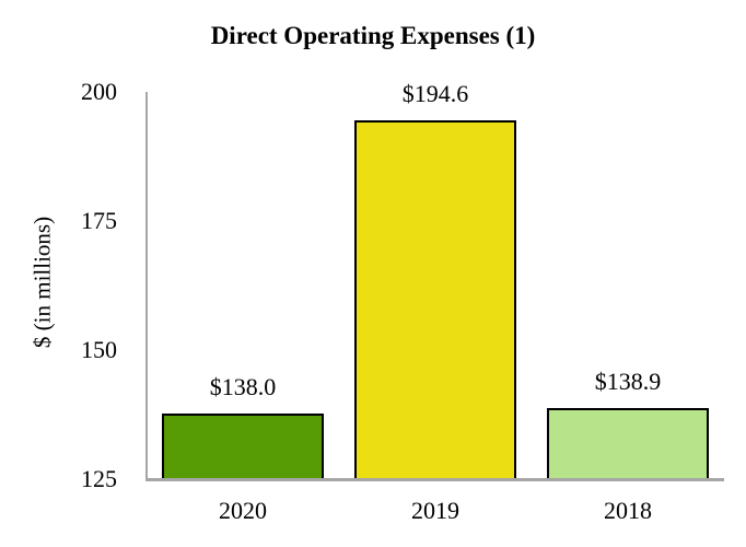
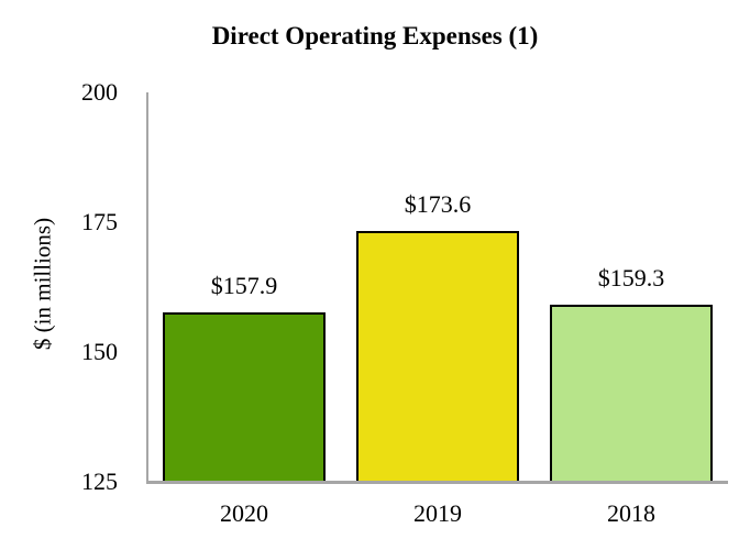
2020: $138.0 -> $157.9
2019: $194.6 -> $173.6
2018: $138.9 -> $159.3
